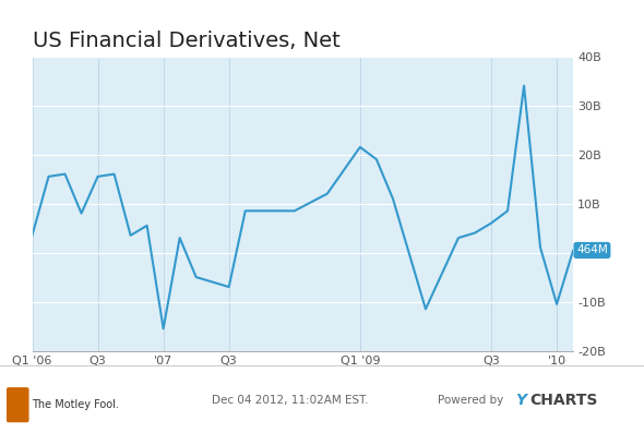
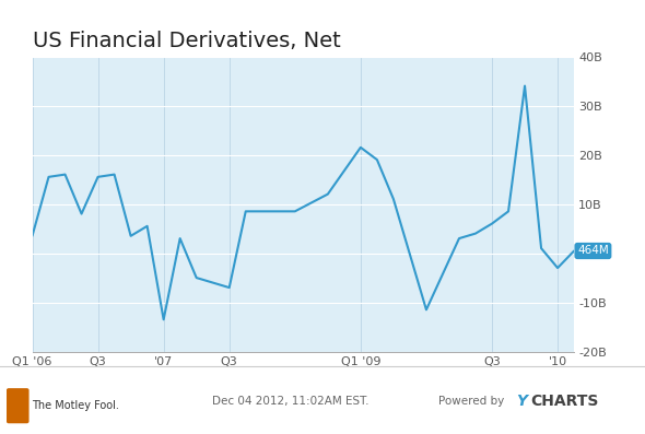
'07: -15.5B -> -13.5B
'10: -10.5B -> -3.0B
